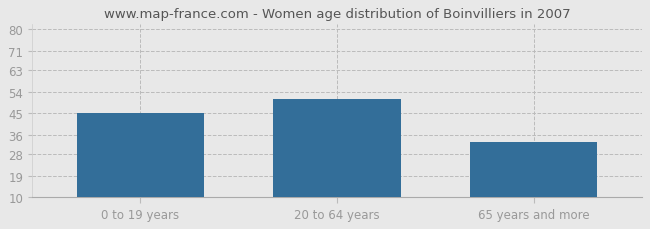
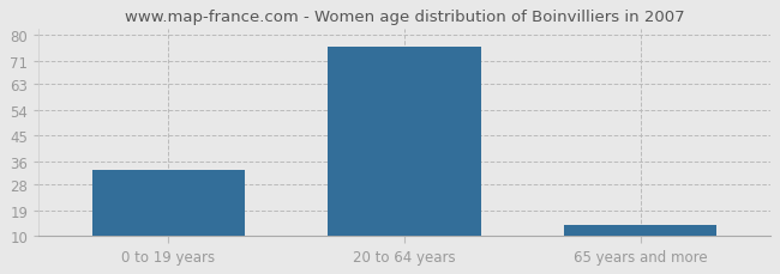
0 to 19 years: 45 -> 33
20 to 64 years: 51 -> 76
65 years and more: 33 -> 14
